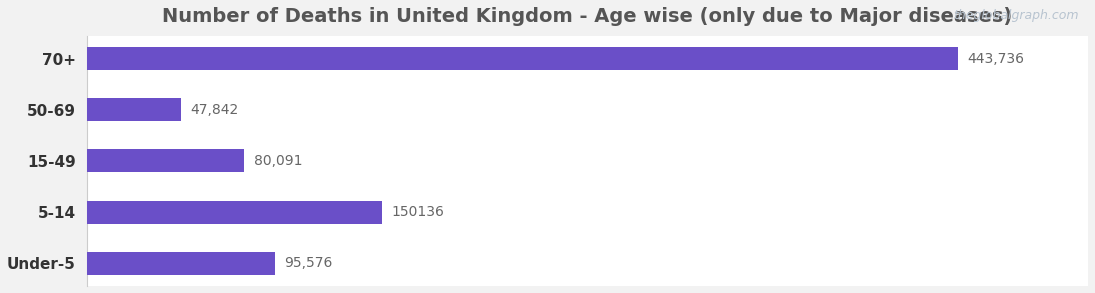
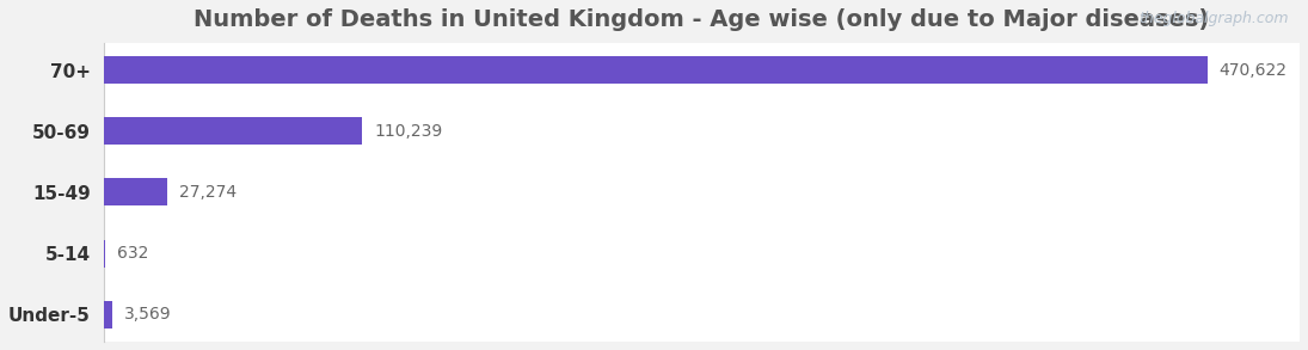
70+: 443,736 -> 470,622
50-69: 47,842 -> 110,239
15-49: 80,091 -> 27,274
5-14: 150136 -> 632
Under-5: 95,576 -> 3,569
